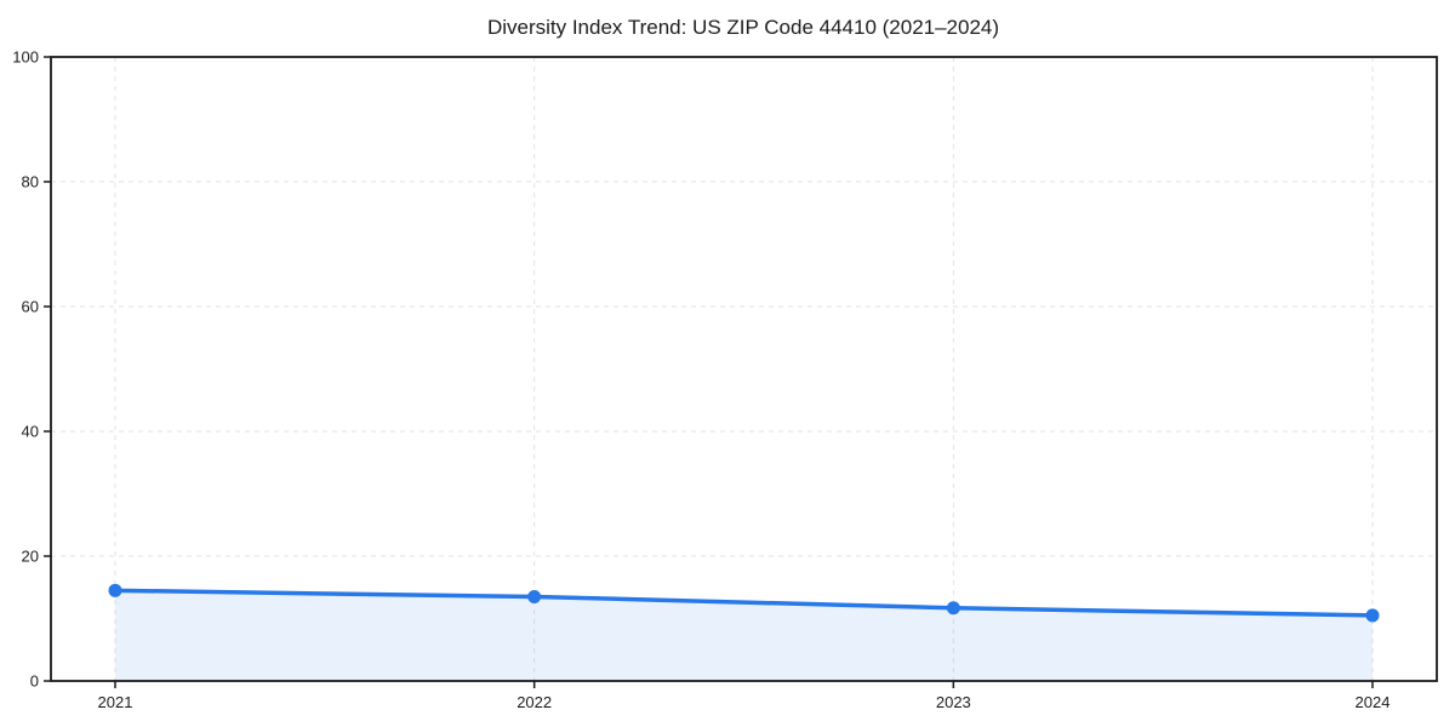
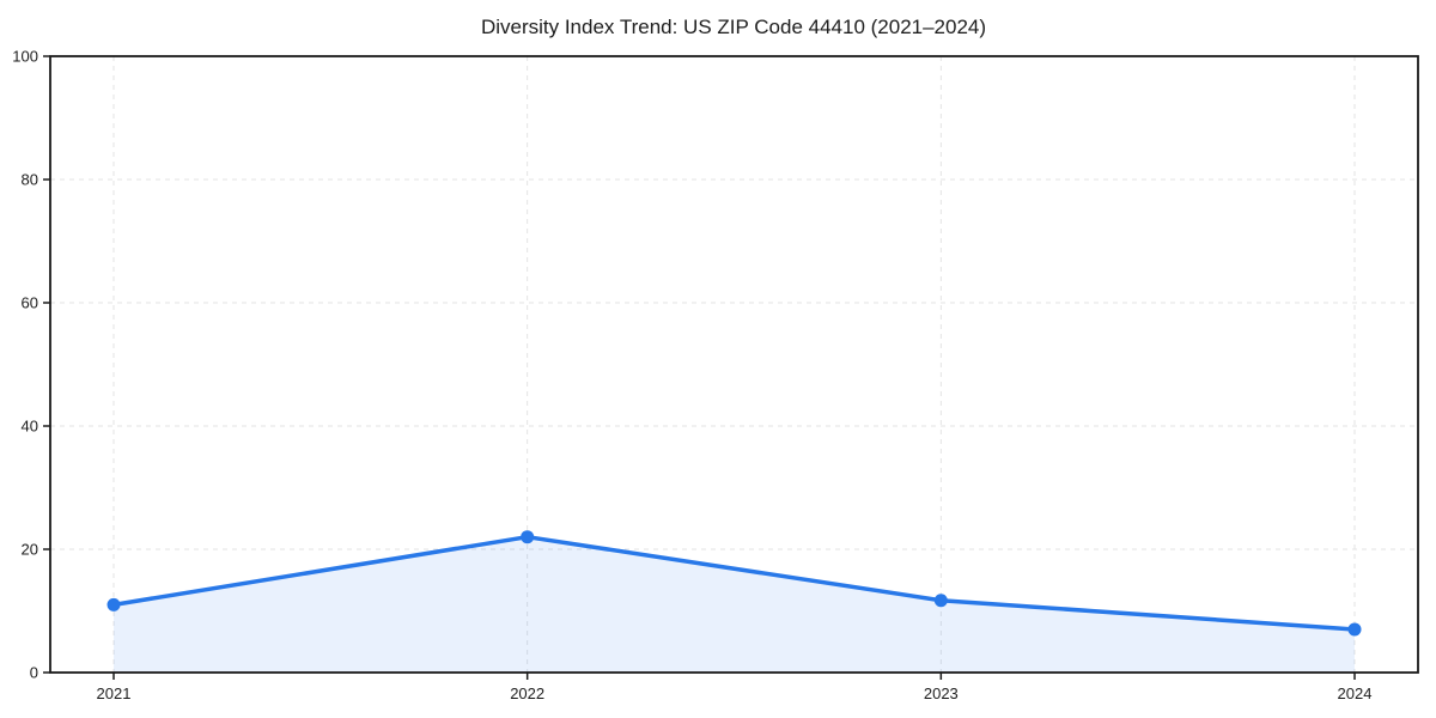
2021: 14 -> 11
2022: 14 -> 22
2024: 10 -> 7
